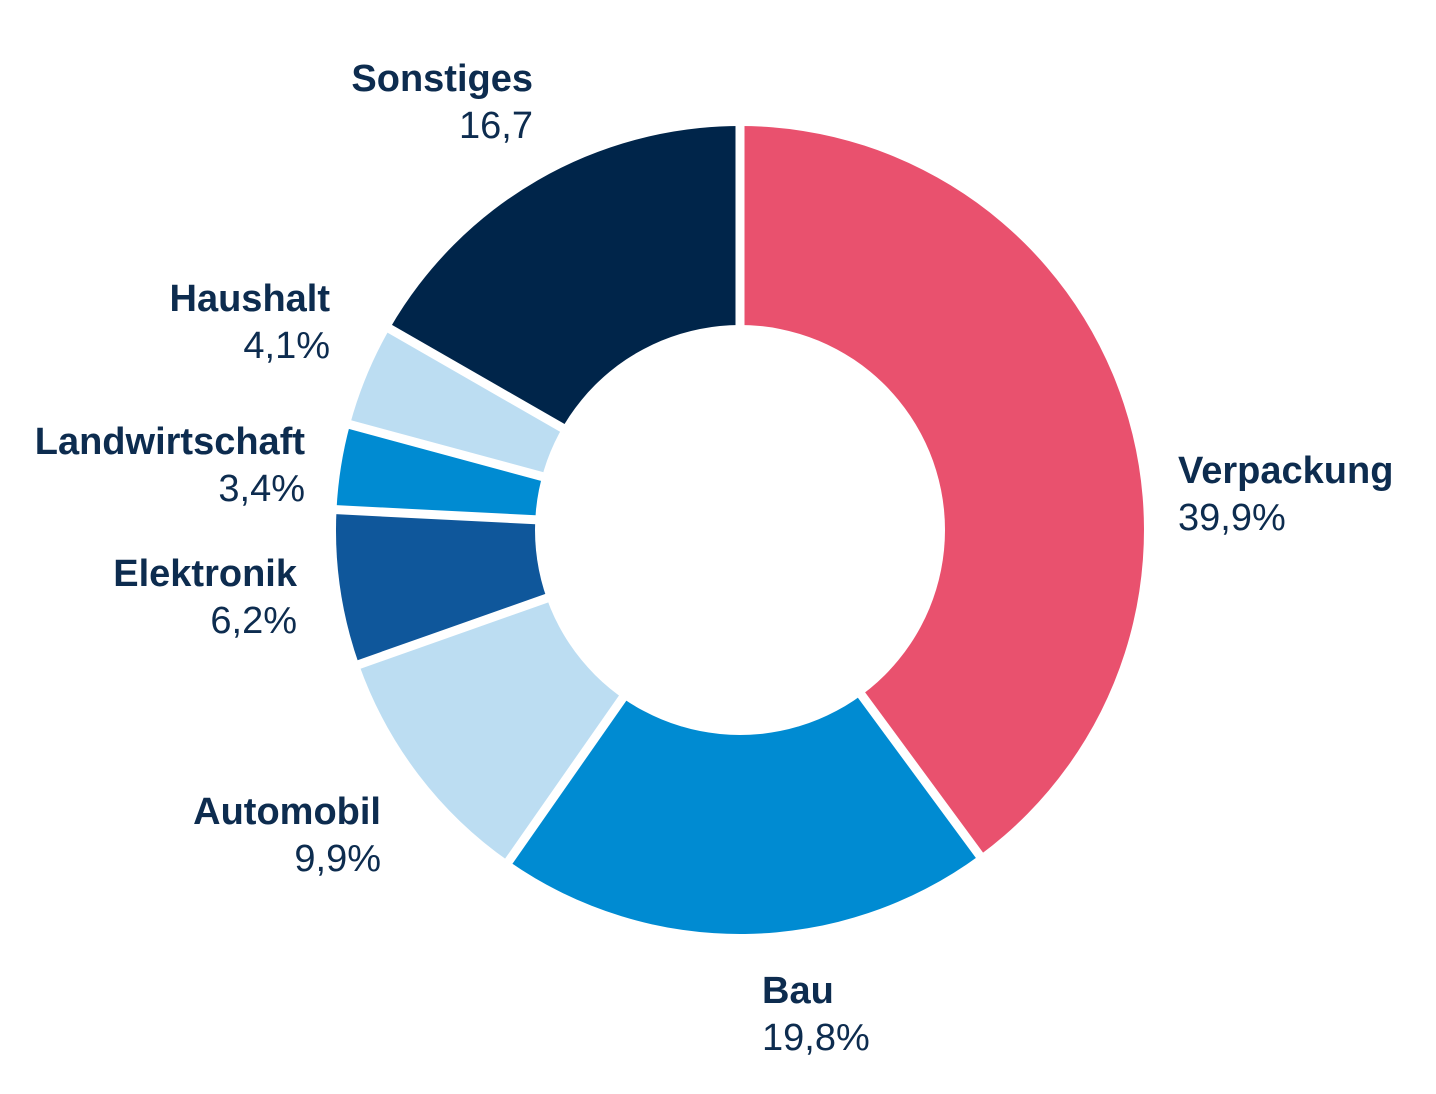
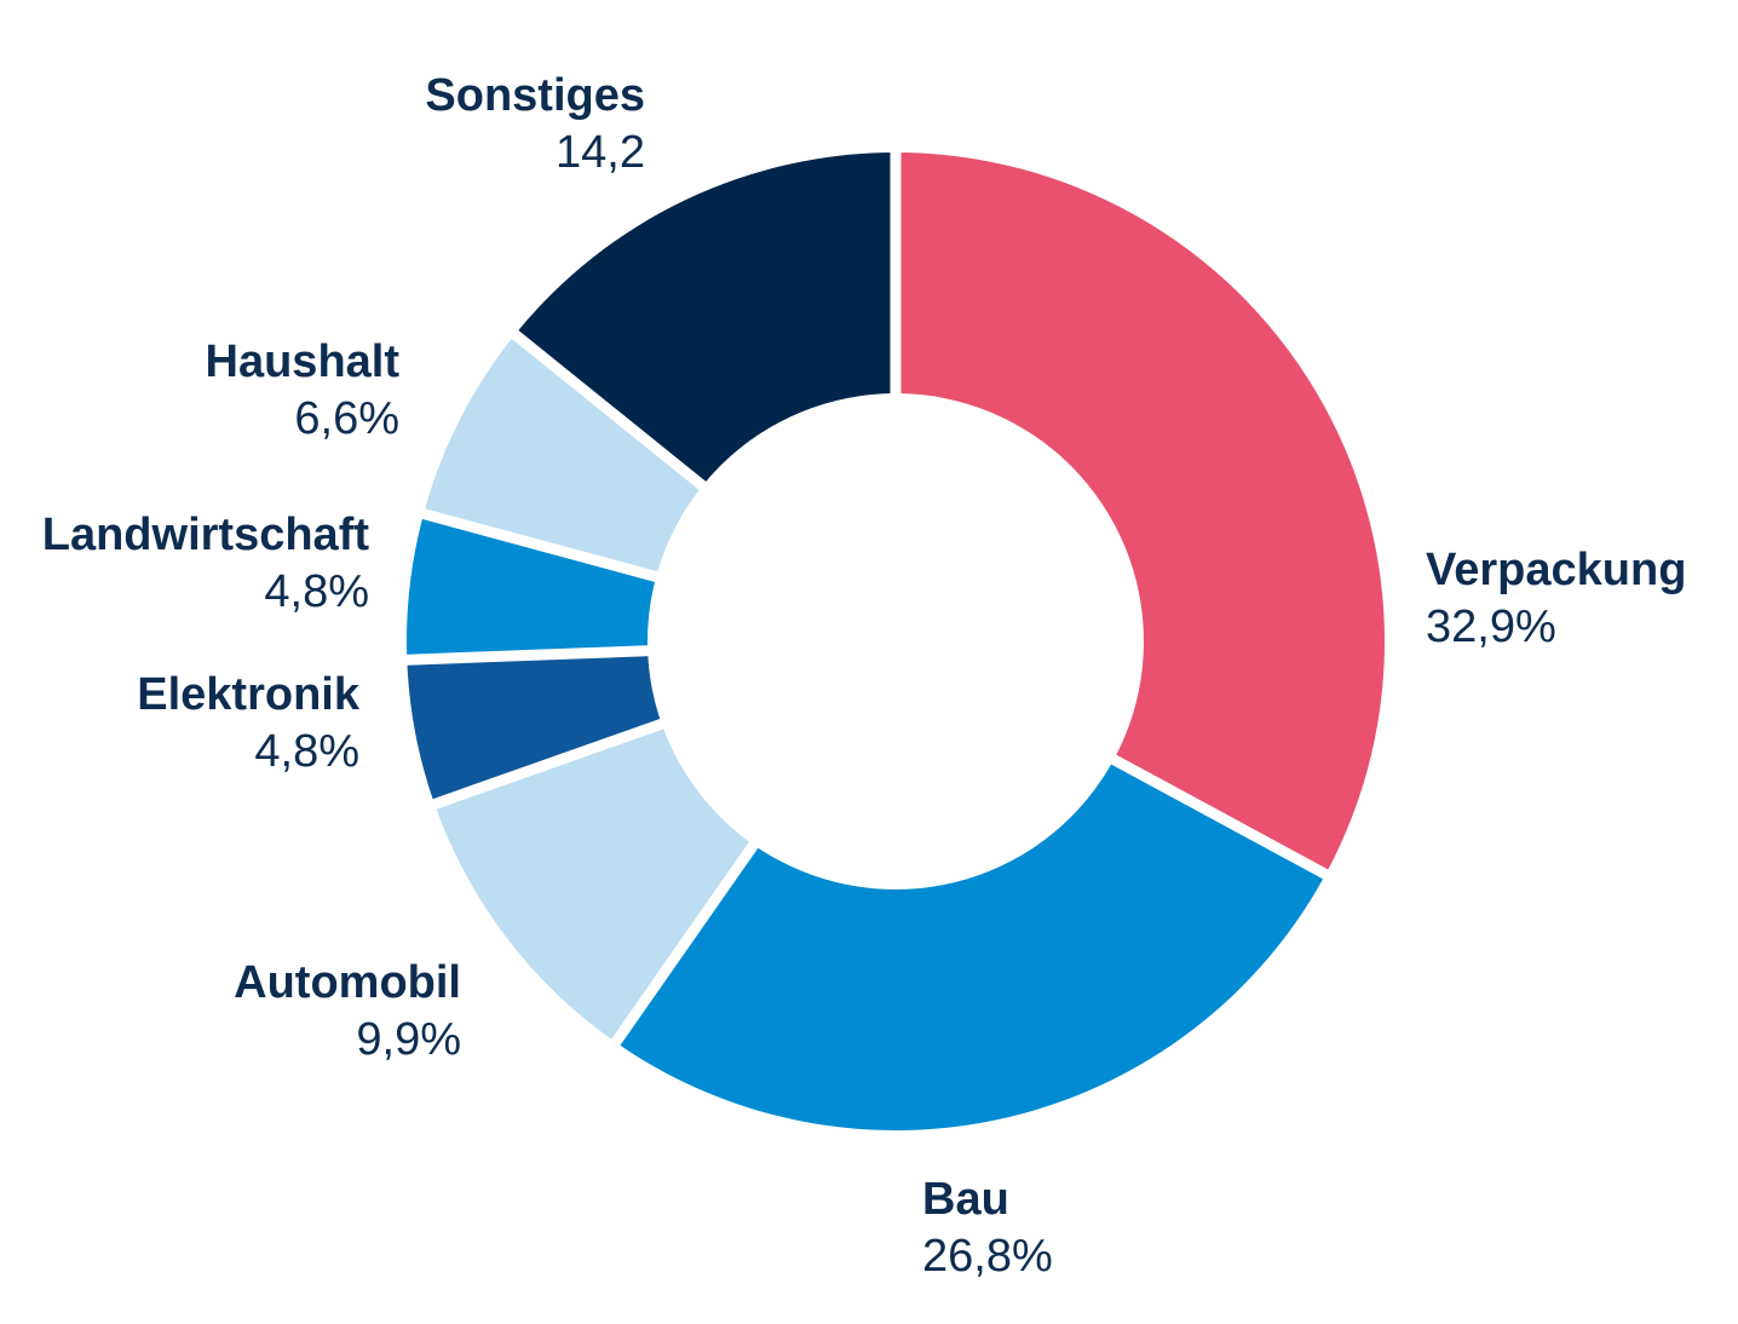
Verpackung: 39,9% -> 32,9%
Bau: 19,8% -> 26,8%
Elektronik: 6,2% -> 4,8%
Landwirtschaft: 3,4% -> 4,8%
Haushalt: 4,1% -> 6,6%
Sonstiges: 16,7 -> 14,2
